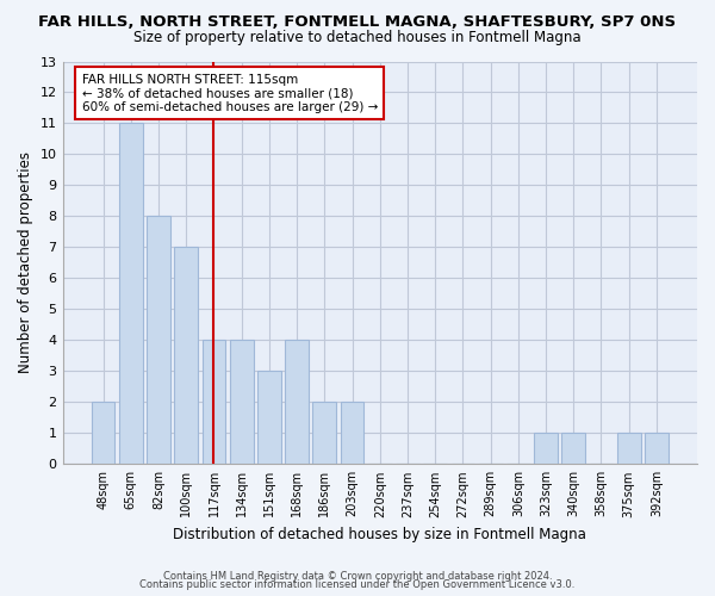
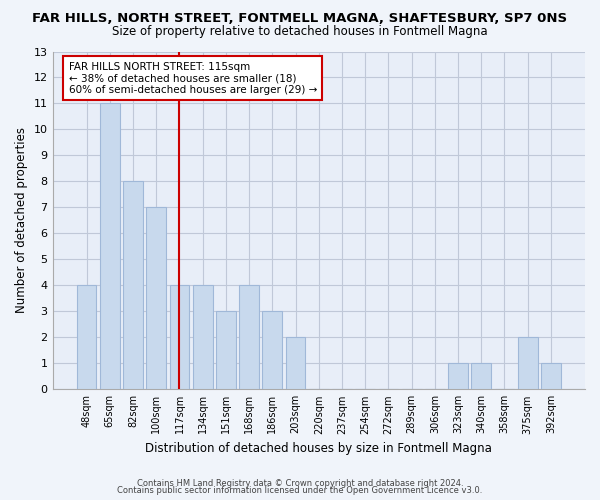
48sqm: 2 -> 4
186sqm: 2 -> 3
375sqm: 1 -> 2
